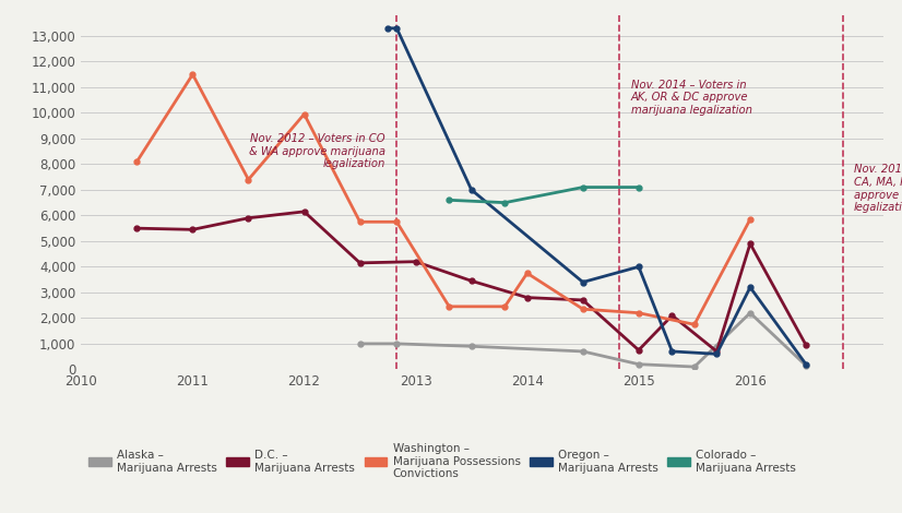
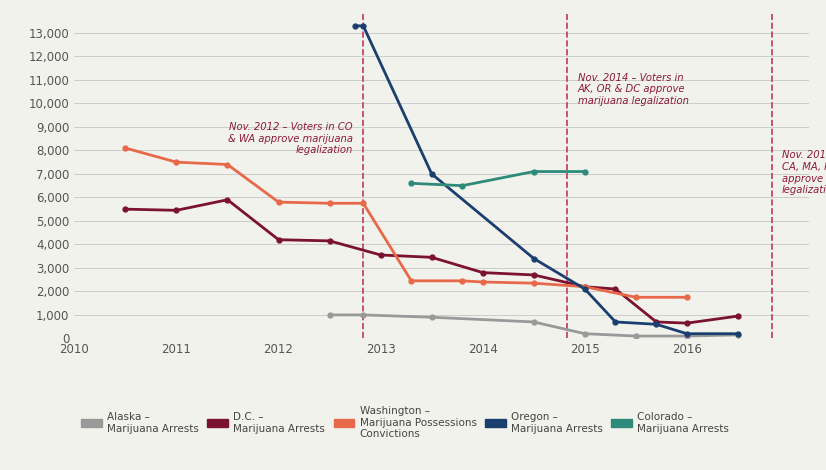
Washington – Marijuana Possessions Convictions/2011: 11,500 -> 7,500
D.C. – Marijuana Arrests/2012: 6,150 -> 4,200
Washington – Marijuana Possessions Convictions/2012: 9,950 -> 5,800
D.C. – Marijuana Arrests/2013: 4,200 -> 3,550
Washington – Marijuana Possessions Convictions/2014: 3,750 -> 2,400
D.C. – Marijuana Arrests/2015: 750 -> 2,200
Oregon – Marijuana Arrests/2015: 4,000 -> 2,100
Alaska – Marijuana Arrests/2016: 2,200 -> 100
D.C. – Marijuana Arrests/2016: 4,900 -> 650
Washington – Marijuana Possessions Convictions/2016: 5,850 -> 1,750
Oregon – Marijuana Arrests/2016: 3,200 -> 200
